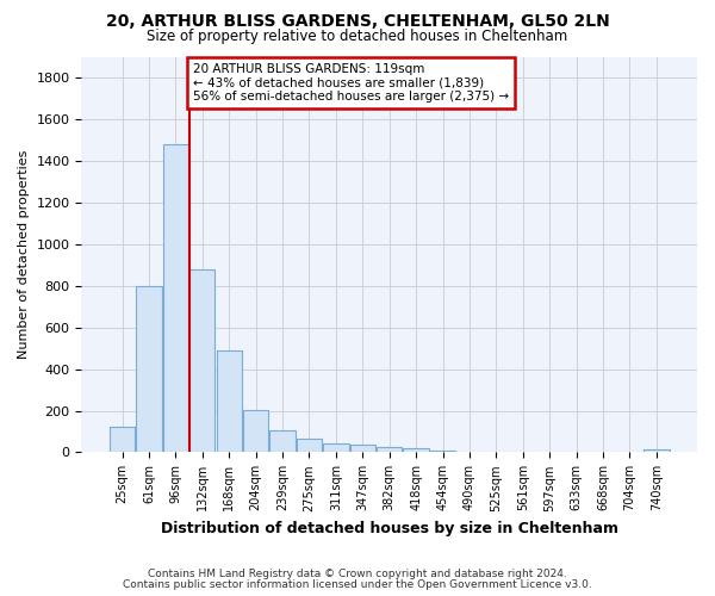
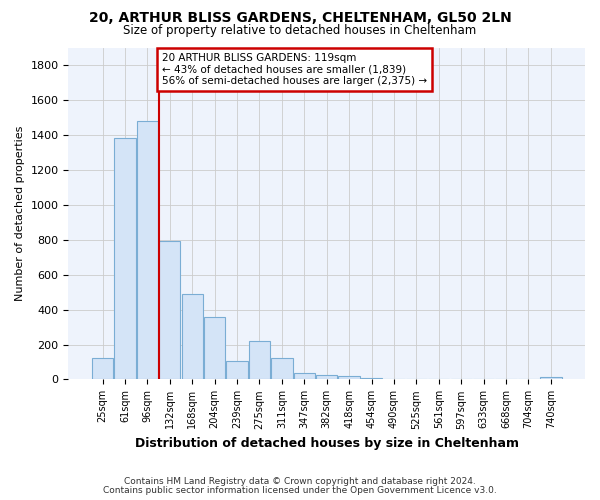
61sqm: 800 -> 1380
132sqm: 880 -> 790
204sqm: 200 -> 360
275sqm: 60 -> 220
311sqm: 40 -> 120
